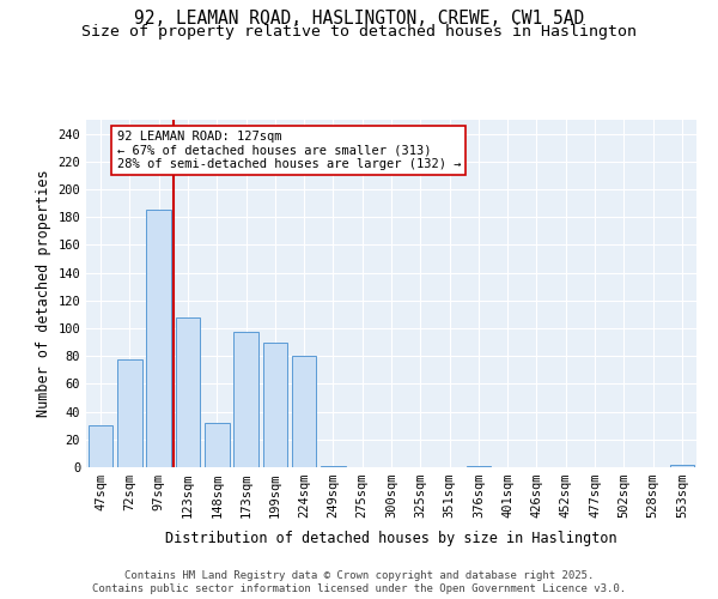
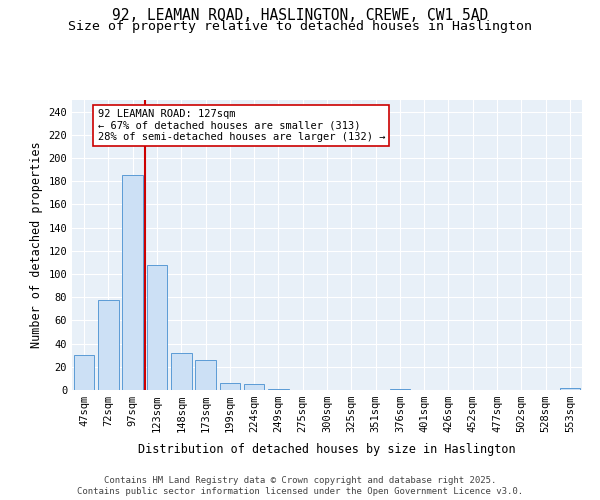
173sqm: 97 -> 26
199sqm: 90 -> 6
224sqm: 80 -> 5
